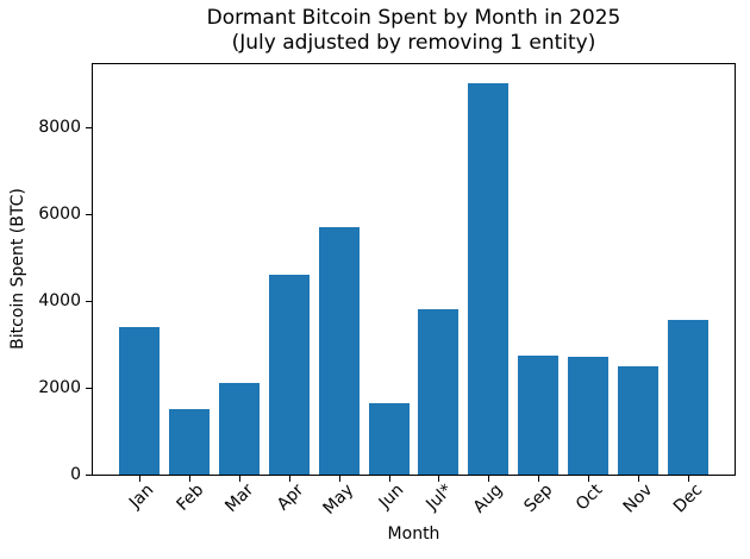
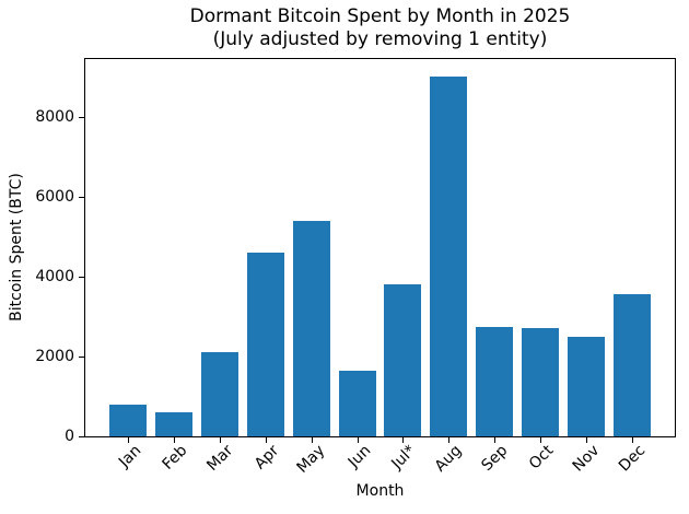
Jan: 3400 -> 800
Feb: 1500 -> 600
May: 5700 -> 5400
